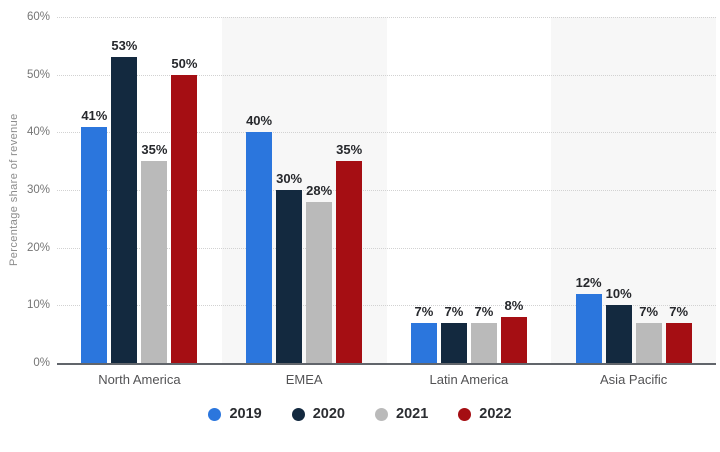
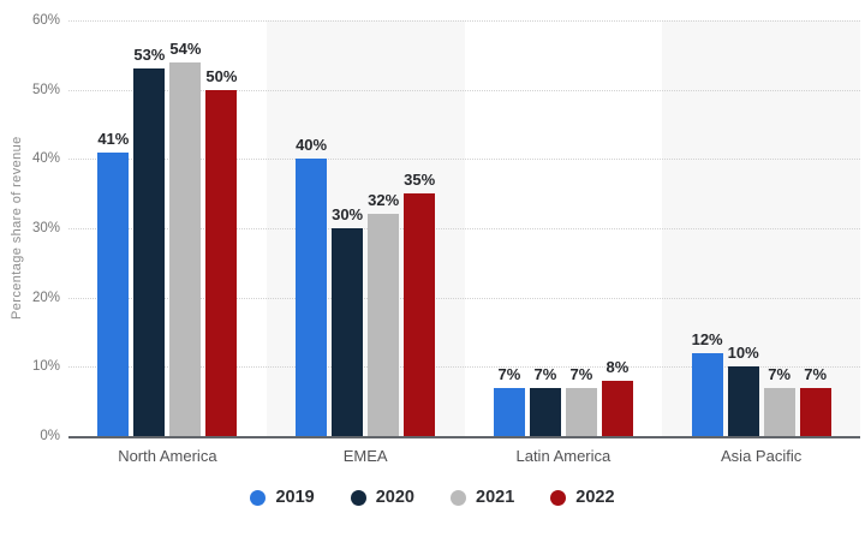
2021/North America: 35% -> 54%
2021/EMEA: 28% -> 32%
